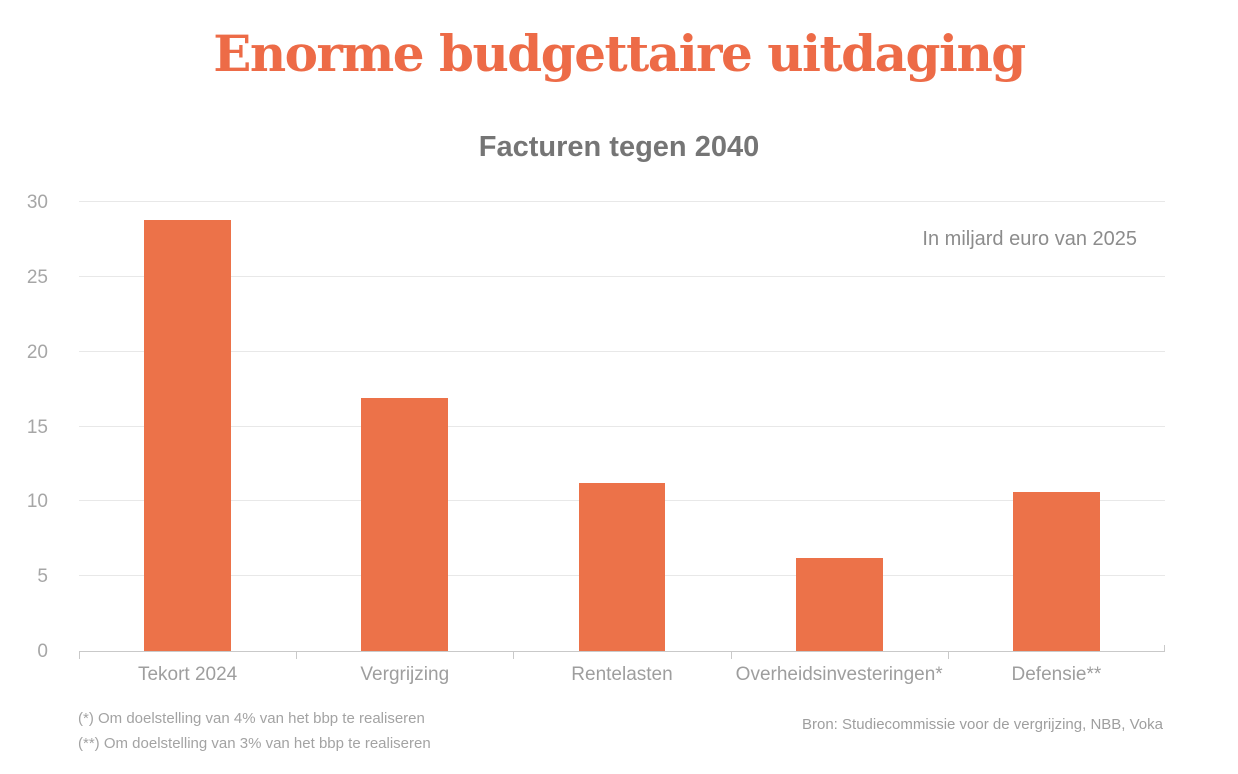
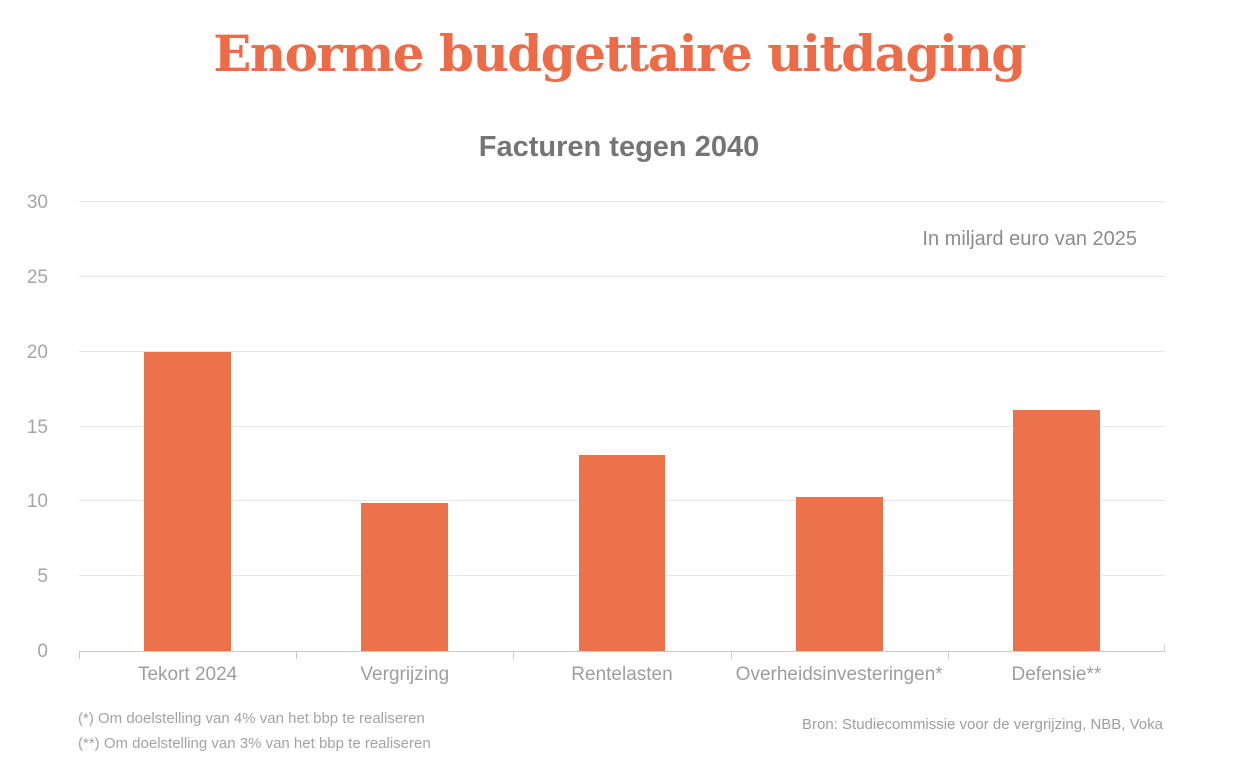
Tekort 2024: 28.8 -> 20.0
Vergrijzing: 16.9 -> 9.9
Rentelasten: 11.2 -> 13.1
Overheidsinvesteringen*: 6.2 -> 10.3
Defensie**: 10.6 -> 16.1
